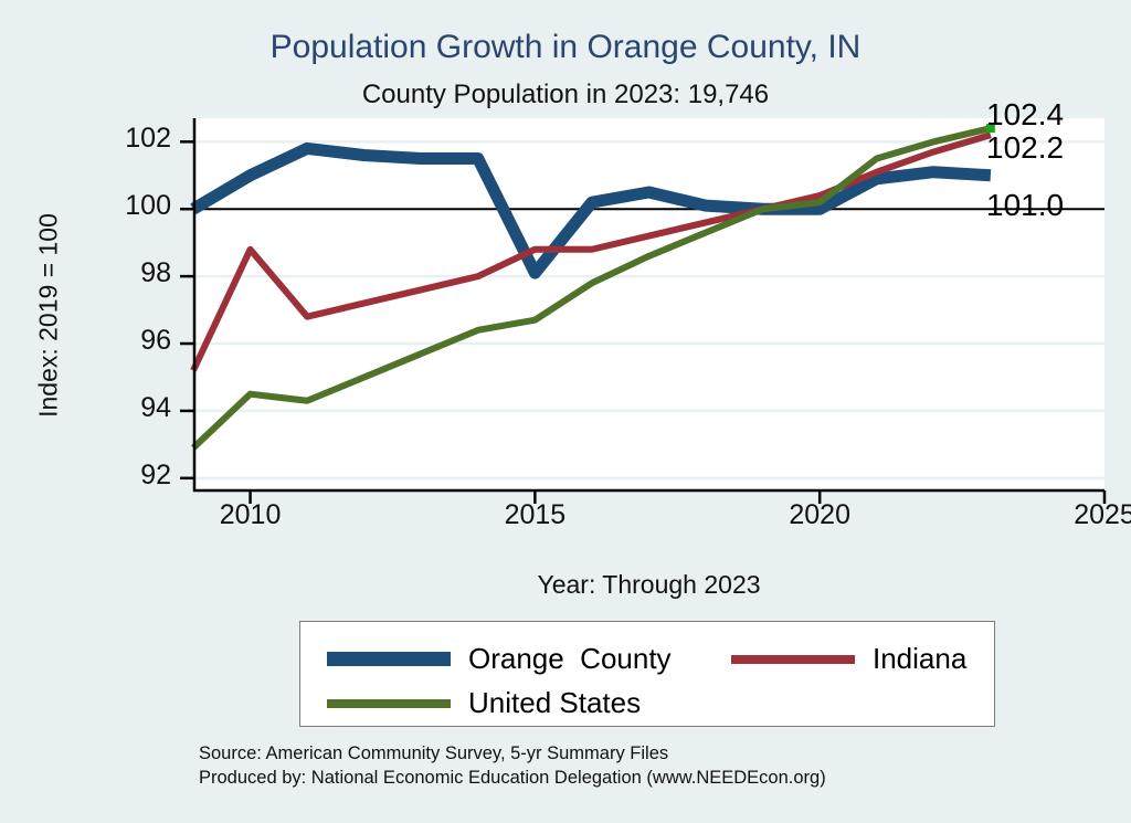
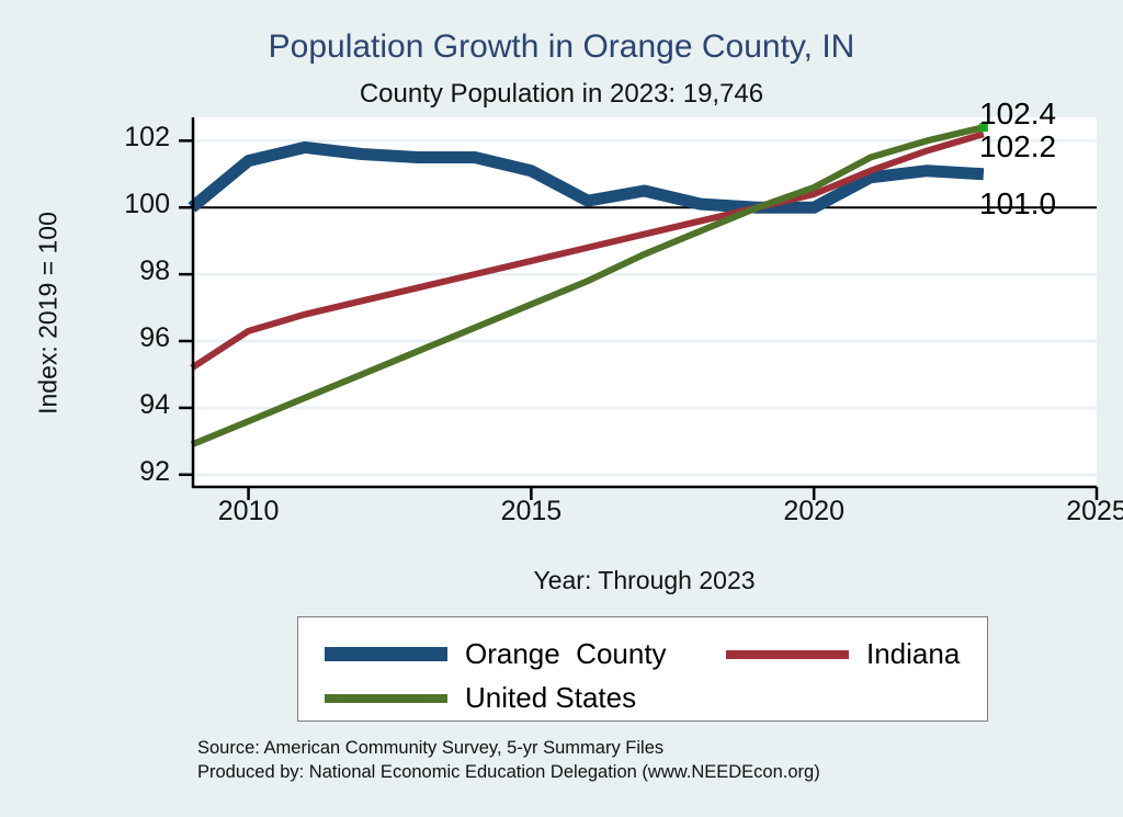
Orange County/2010: 101.0 -> 101.4
Indiana/2010: 98.8 -> 96.3
United States/2010: 94.5 -> 93.6
Orange County/2015: 98.1 -> 101.1
Indiana/2015: 98.8 -> 98.4
United States/2015: 96.7 -> 97.1
United States/2020: 100.2 -> 100.6
